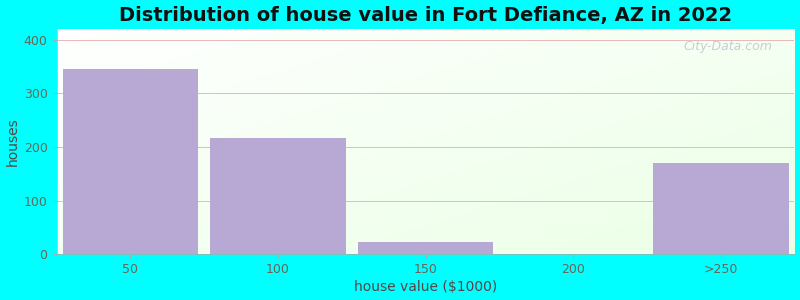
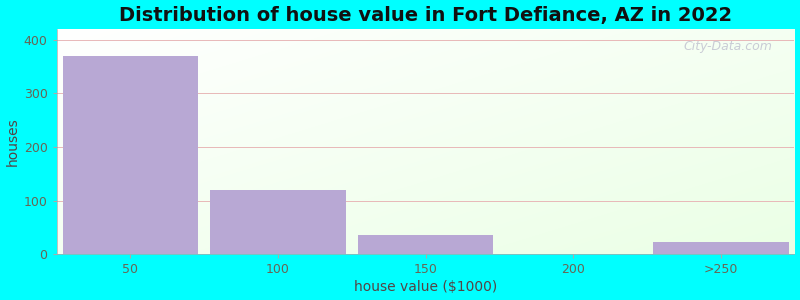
50: 346 -> 370
100: 216 -> 120
150: 22 -> 35
>250: 170 -> 22
